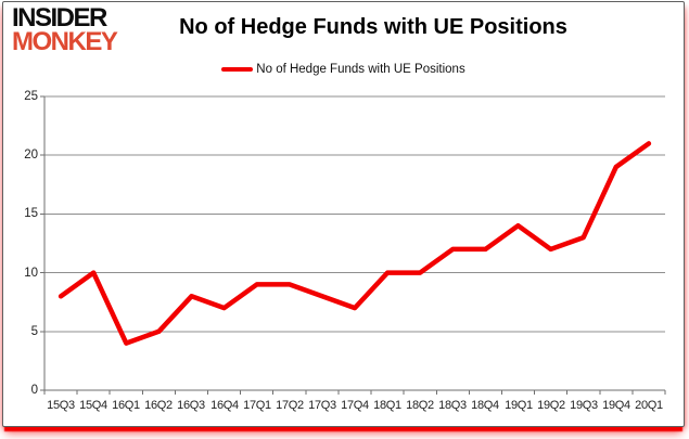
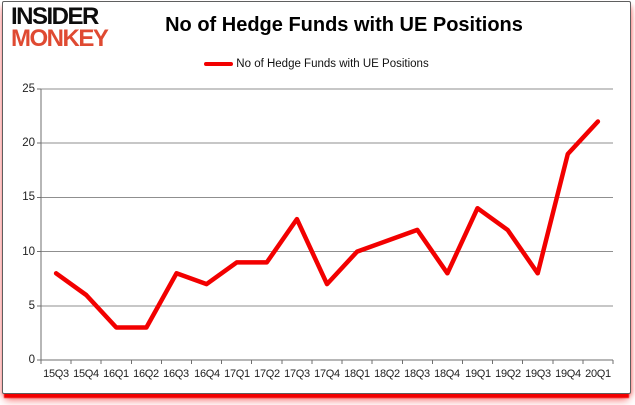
15Q4: 10 -> 6
16Q1: 4 -> 3
16Q2: 5 -> 3
17Q3: 8 -> 13
18Q2: 10 -> 11
18Q4: 12 -> 8
19Q3: 13 -> 8
20Q1: 21 -> 22
